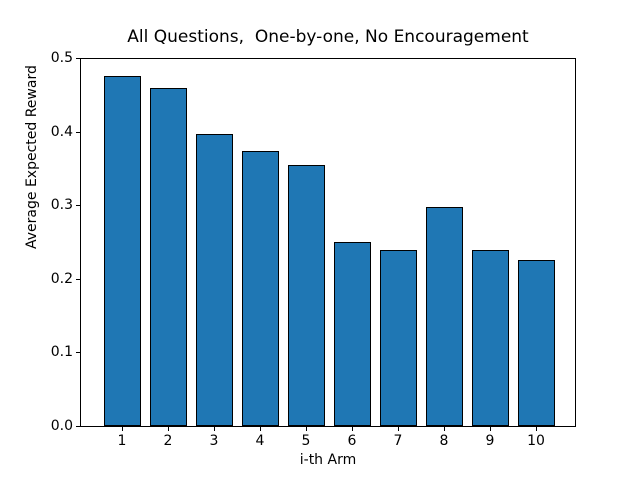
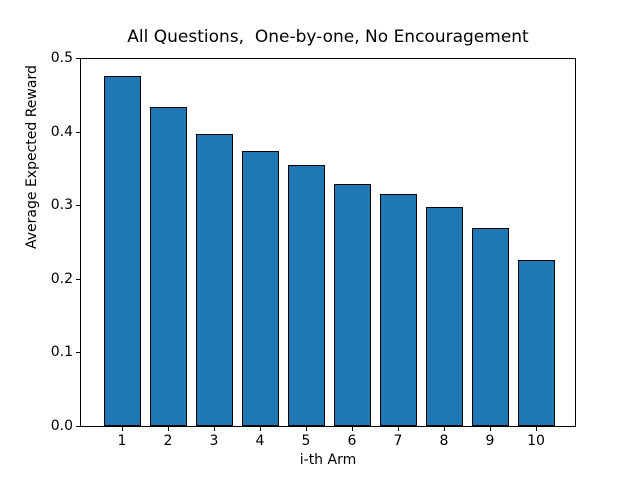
2: 0.46 -> 0.43
6: 0.25 -> 0.33
7: 0.24 -> 0.32
9: 0.24 -> 0.27
